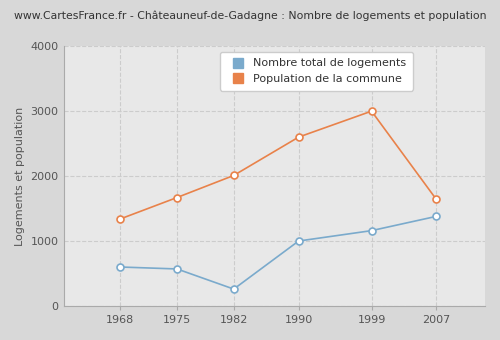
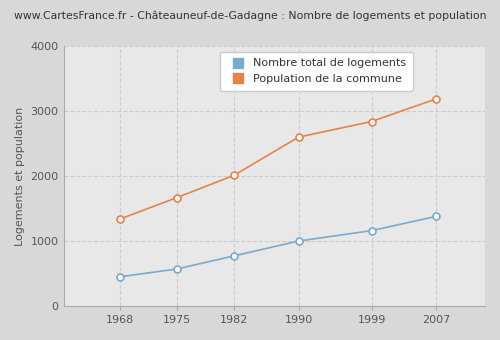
Nombre total de logements/1968: 600 -> 450
Nombre total de logements/1982: 260 -> 770
Population de la commune/1999: 3000 -> 2840
Population de la commune/2007: 1640 -> 3190
